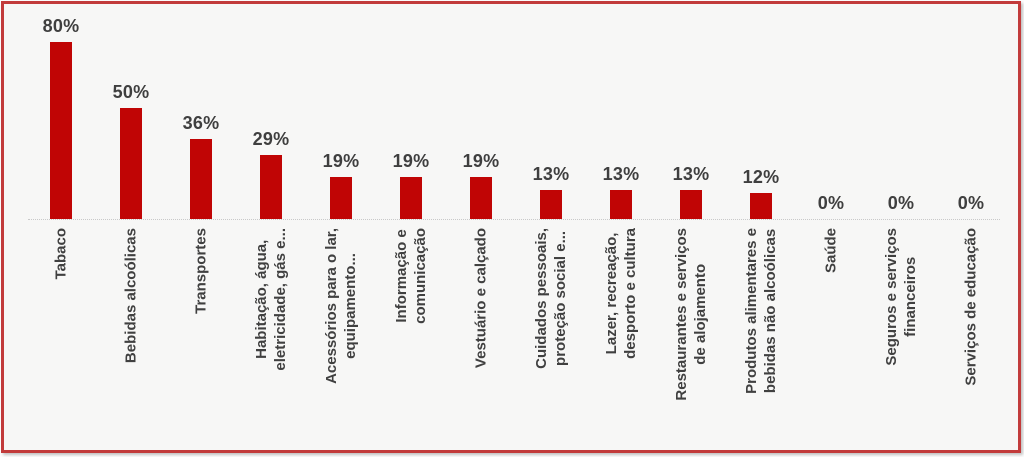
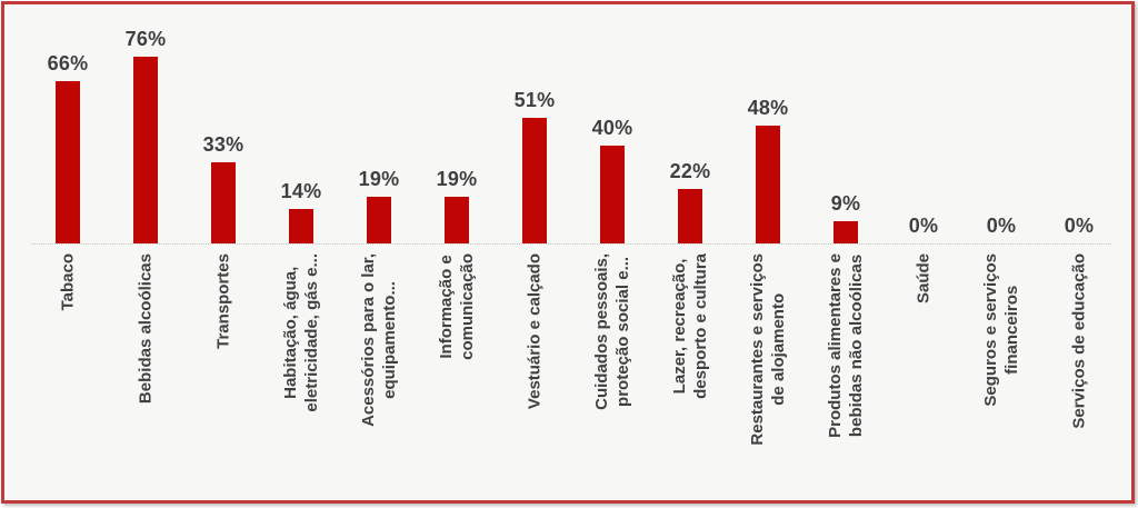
Tabaco: 80% -> 66%
Bebidas alcoólicas: 50% -> 76%
Transportes: 36% -> 33%
Habitação, água, eletricidade, gás e...: 29% -> 14%
Vestuário e calçado: 19% -> 51%
Cuidados pessoais, proteção social e...: 13% -> 40%
Lazer, recreação, desporto e cultura: 13% -> 22%
Restaurantes e serviços de alojamento: 13% -> 48%
Produtos alimentares e bebidas não alcoólicas: 12% -> 9%
